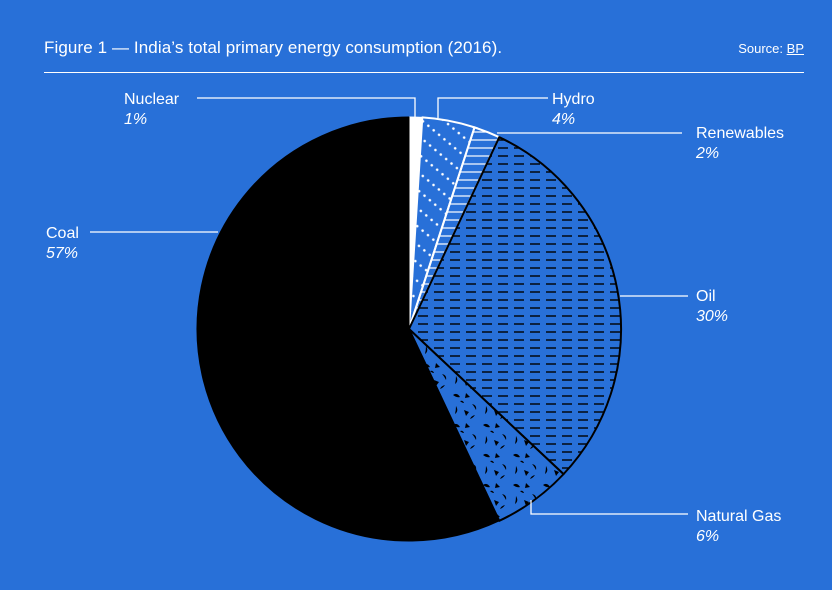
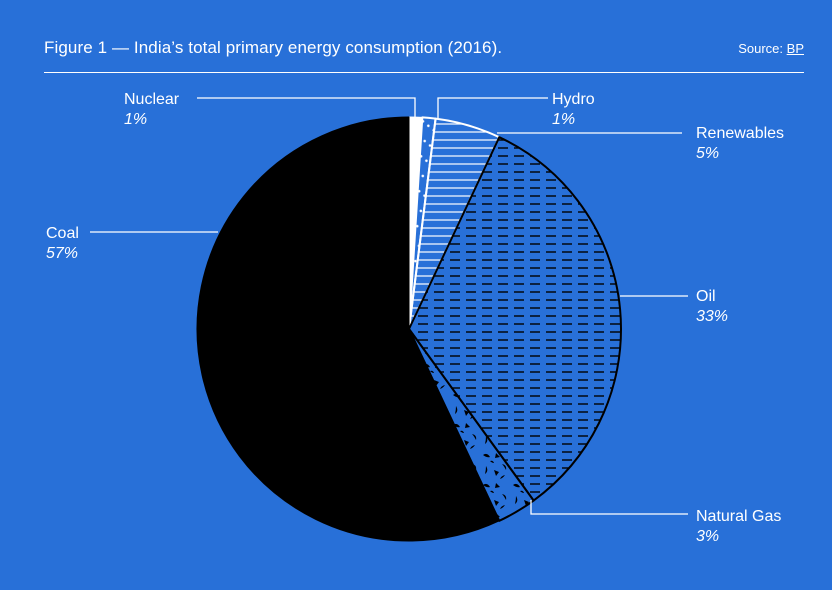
Hydro: 4% -> 1%
Renewables: 2% -> 5%
Oil: 30% -> 33%
Natural Gas: 6% -> 3%
